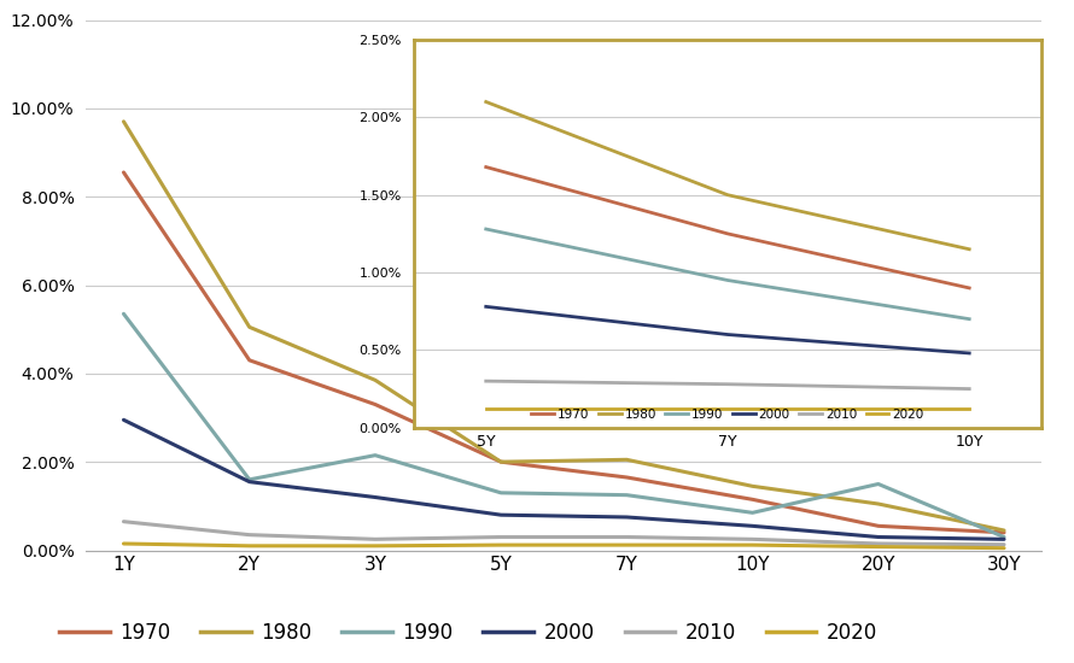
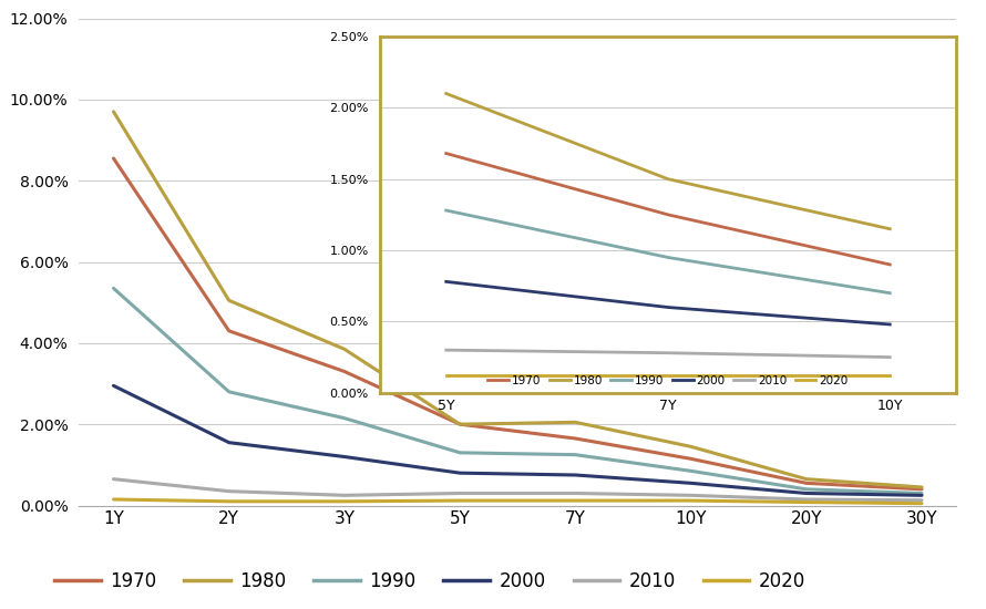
1990/2Y: 1.60% -> 2.80%
1980/20Y: 1.05% -> 0.65%
1990/20Y: 1.50% -> 0.40%
